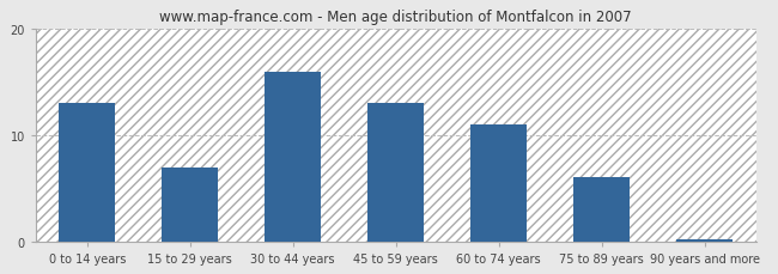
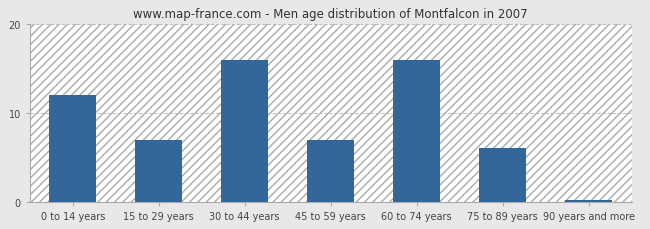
0 to 14 years: 13.0 -> 12.0
45 to 59 years: 13.0 -> 7.0
60 to 74 years: 11.0 -> 16.0
